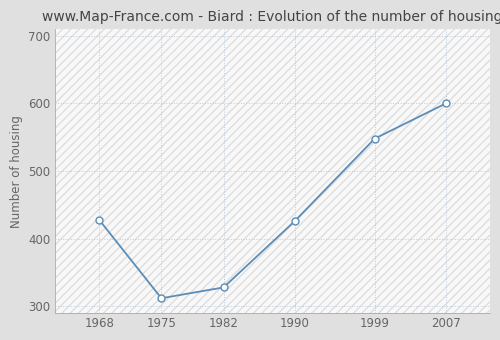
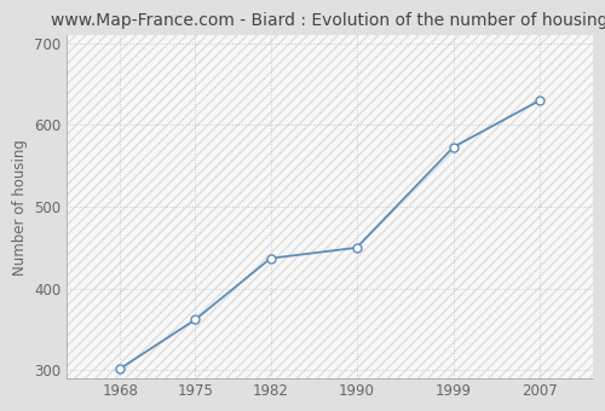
1968: 428 -> 302
1975: 312 -> 362
1982: 328 -> 437
1990: 426 -> 450
1999: 548 -> 573
2007: 600 -> 630
